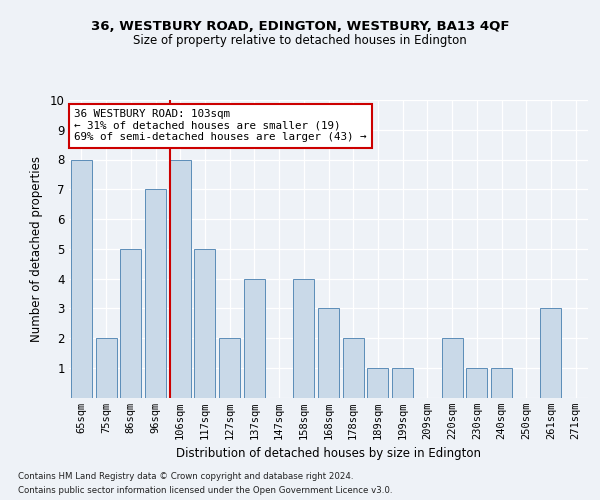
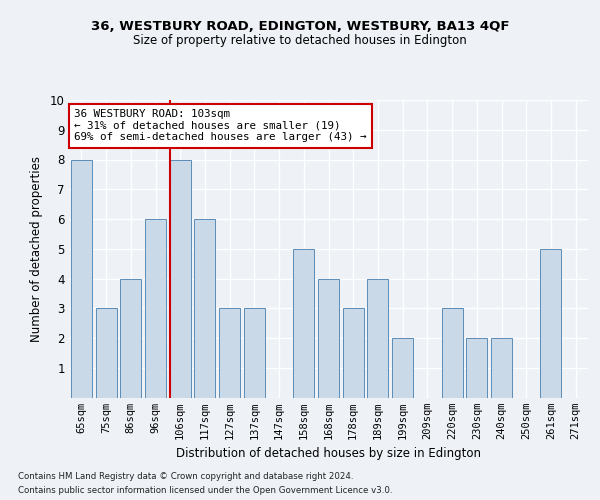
75sqm: 2 -> 3
86sqm: 5 -> 4
96sqm: 7 -> 6
117sqm: 5 -> 6
127sqm: 2 -> 3
137sqm: 4 -> 3
158sqm: 4 -> 5
168sqm: 3 -> 4
178sqm: 2 -> 3
189sqm: 1 -> 4
199sqm: 1 -> 2
220sqm: 2 -> 3
230sqm: 1 -> 2
240sqm: 1 -> 2
261sqm: 3 -> 5
